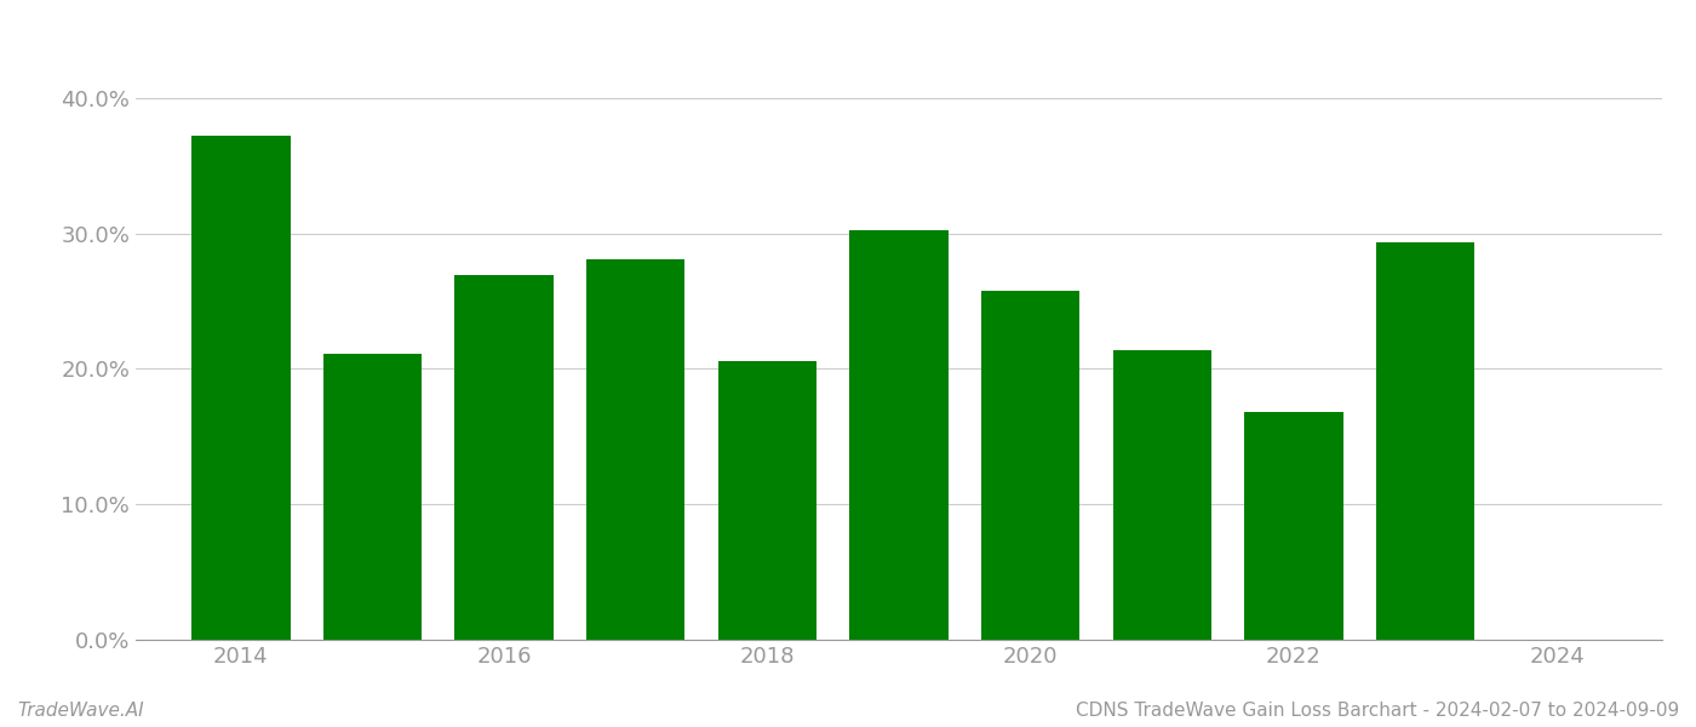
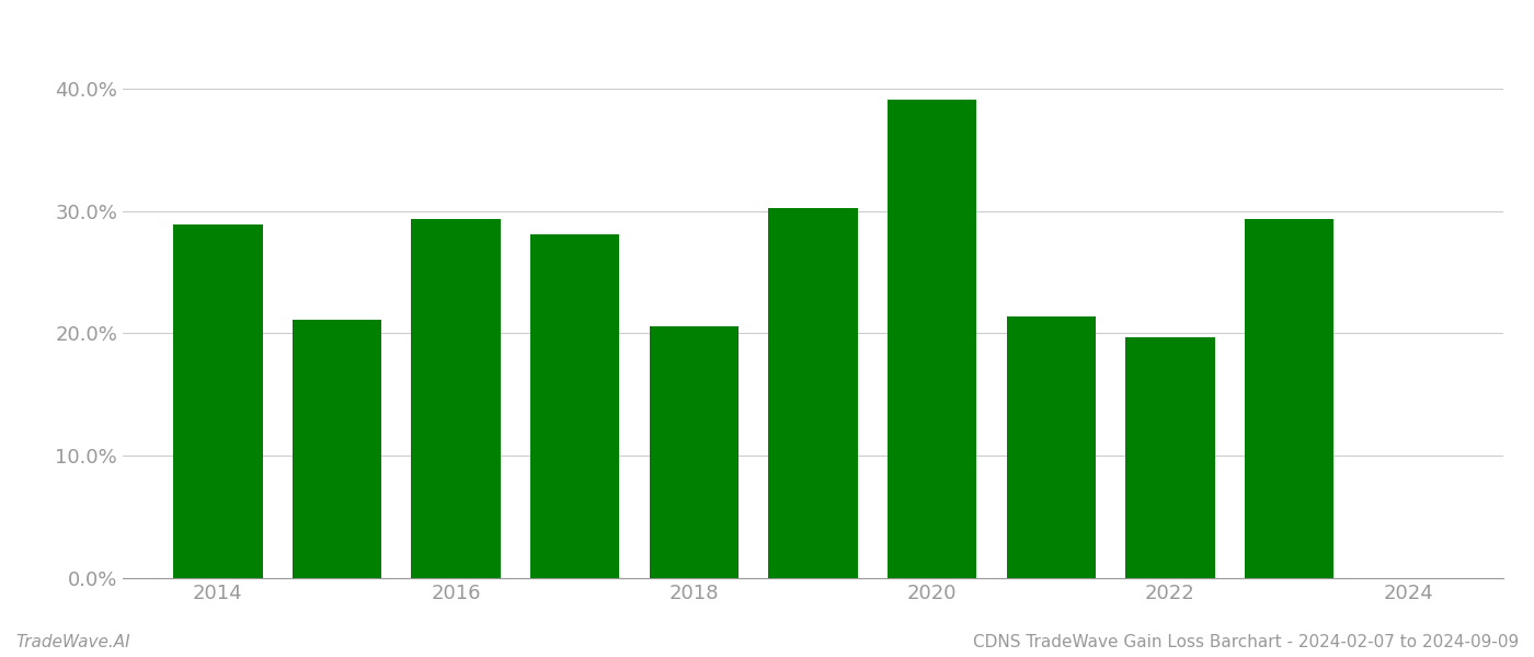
2014: 37.2% -> 28.9%
2016: 26.9% -> 29.3%
2020: 25.8% -> 39.1%
2022: 16.8% -> 19.7%
